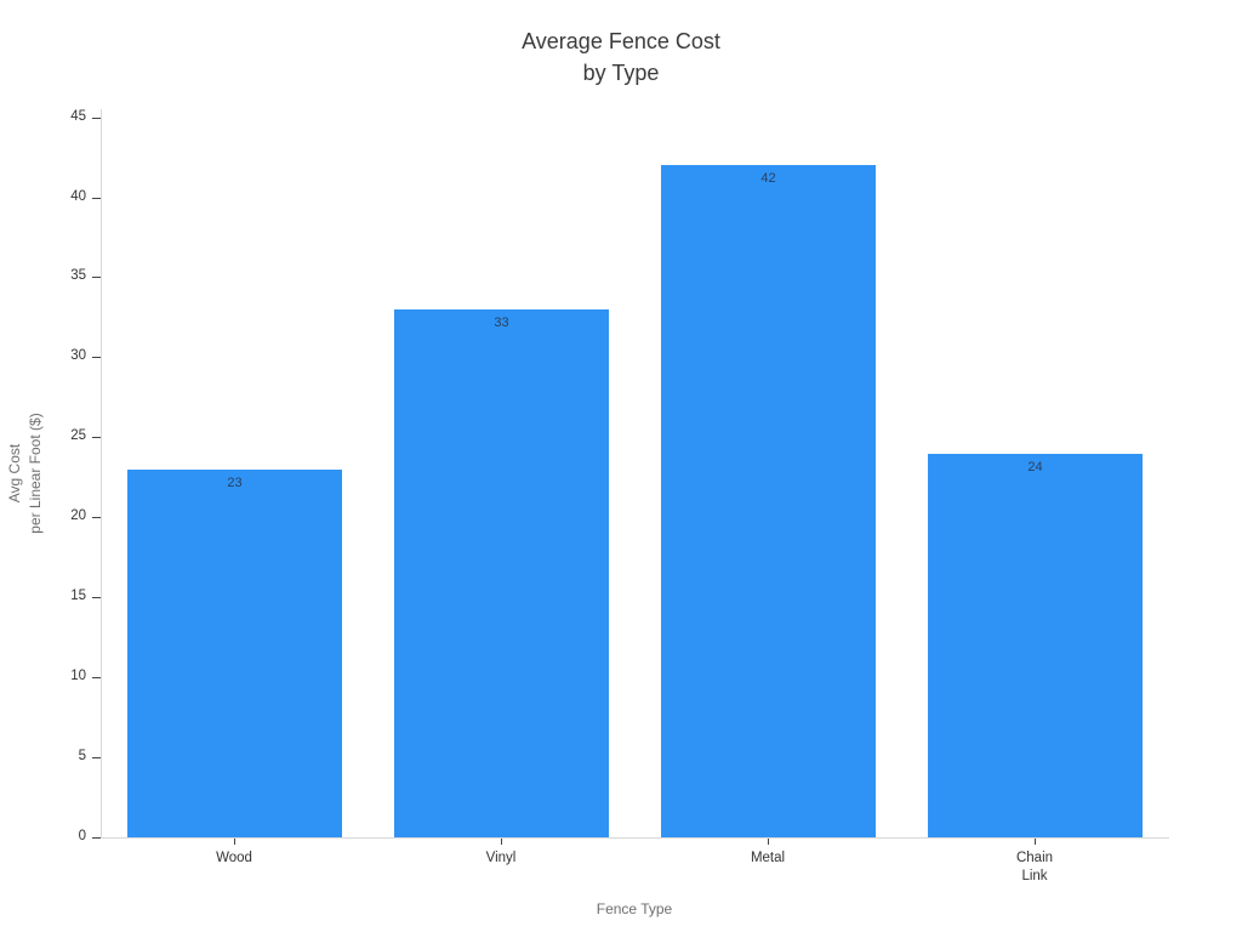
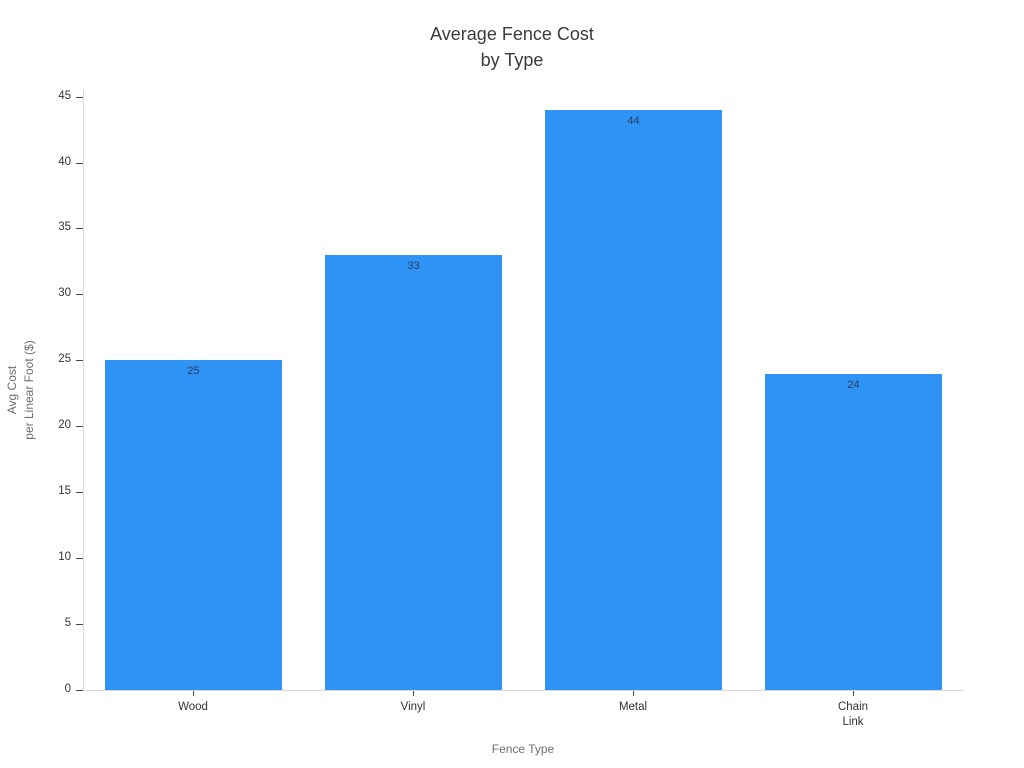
Wood: 23 -> 25
Metal: 42 -> 44
